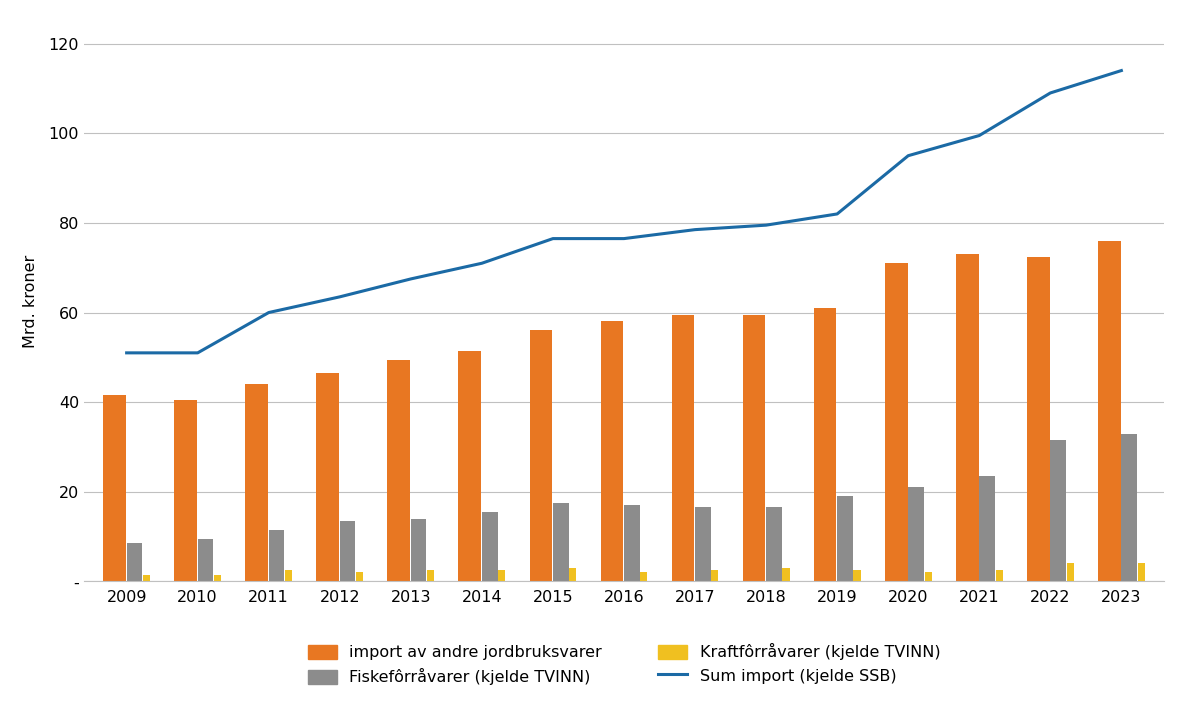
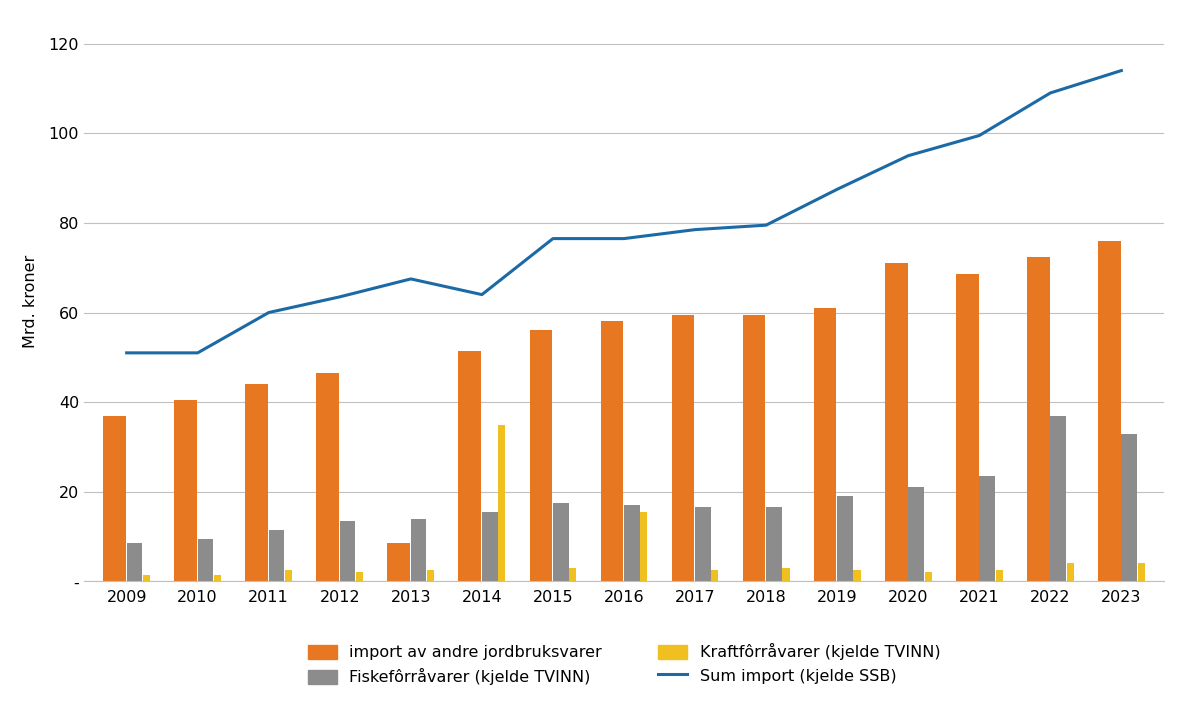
import av andre jordbruksvarer/2009: 41.5 -> 37.0
import av andre jordbruksvarer/2013: 49.5 -> 8.5
Sum import (kjelde SSB)/2014: 71.0 -> 64.0
Kraftfôrråvarer (kjelde TVINN)/2014: 2.5 -> 35.0
Kraftfôrråvarer (kjelde TVINN)/2016: 2.0 -> 15.5
Sum import (kjelde SSB)/2019: 82.0 -> 87.5
import av andre jordbruksvarer/2021: 73.0 -> 68.5
Fiskefôrråvarer (kjelde TVINN)/2022: 31.5 -> 37.0
